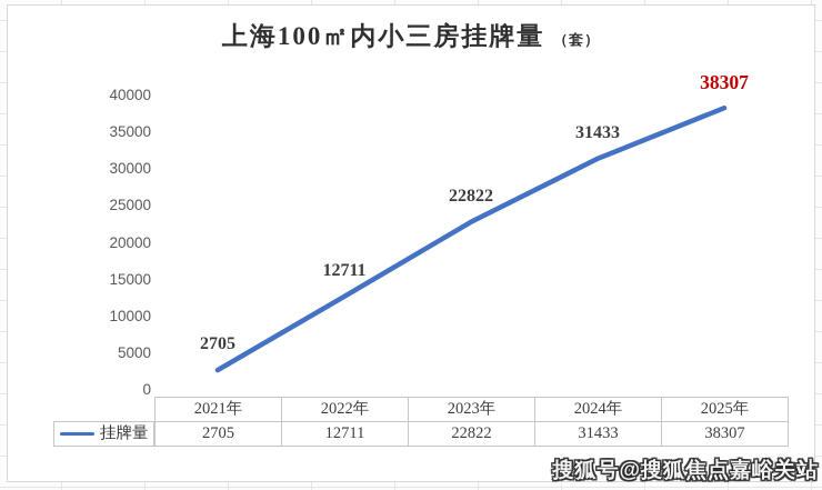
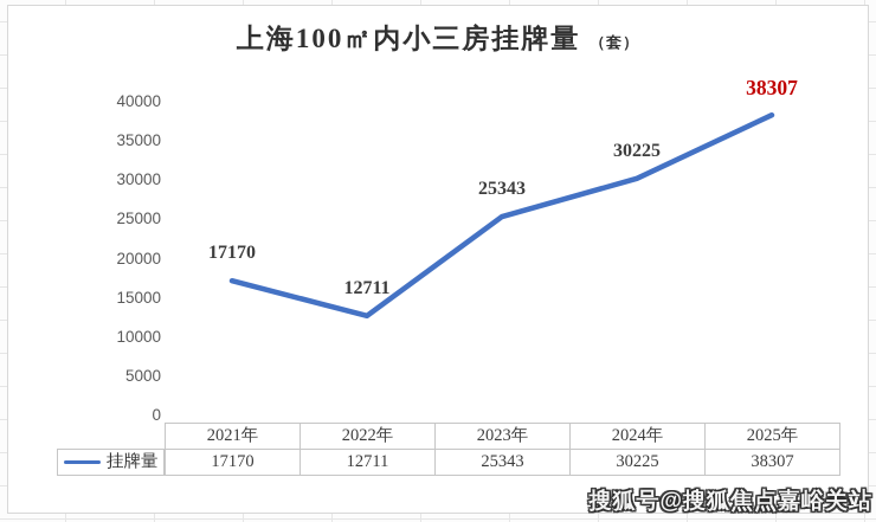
2021年: 2705 -> 17170
2023年: 22822 -> 25343
2024年: 31433 -> 30225
